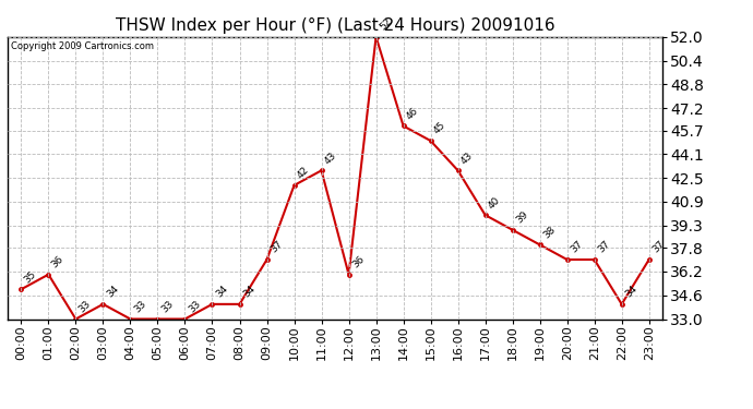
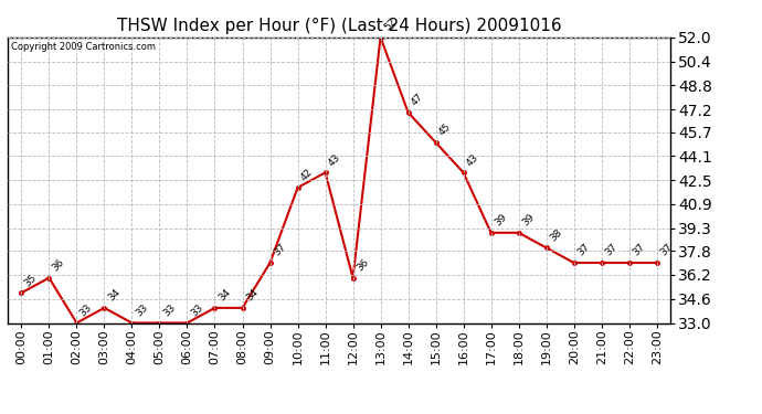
14:00: 46 -> 47
17:00: 40 -> 39
22:00: 34 -> 37
